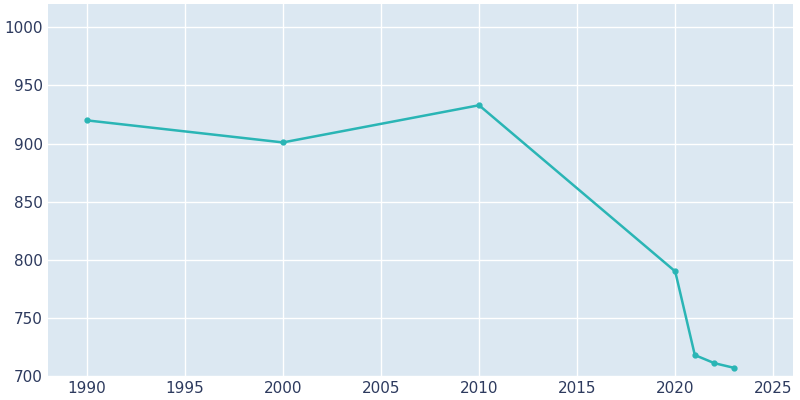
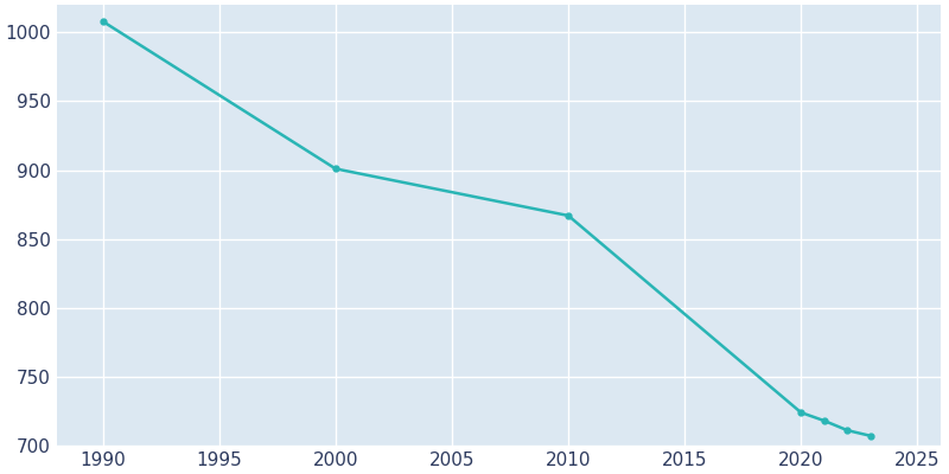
1990: 920 -> 1008
2010: 933 -> 867
2020: 790 -> 724
